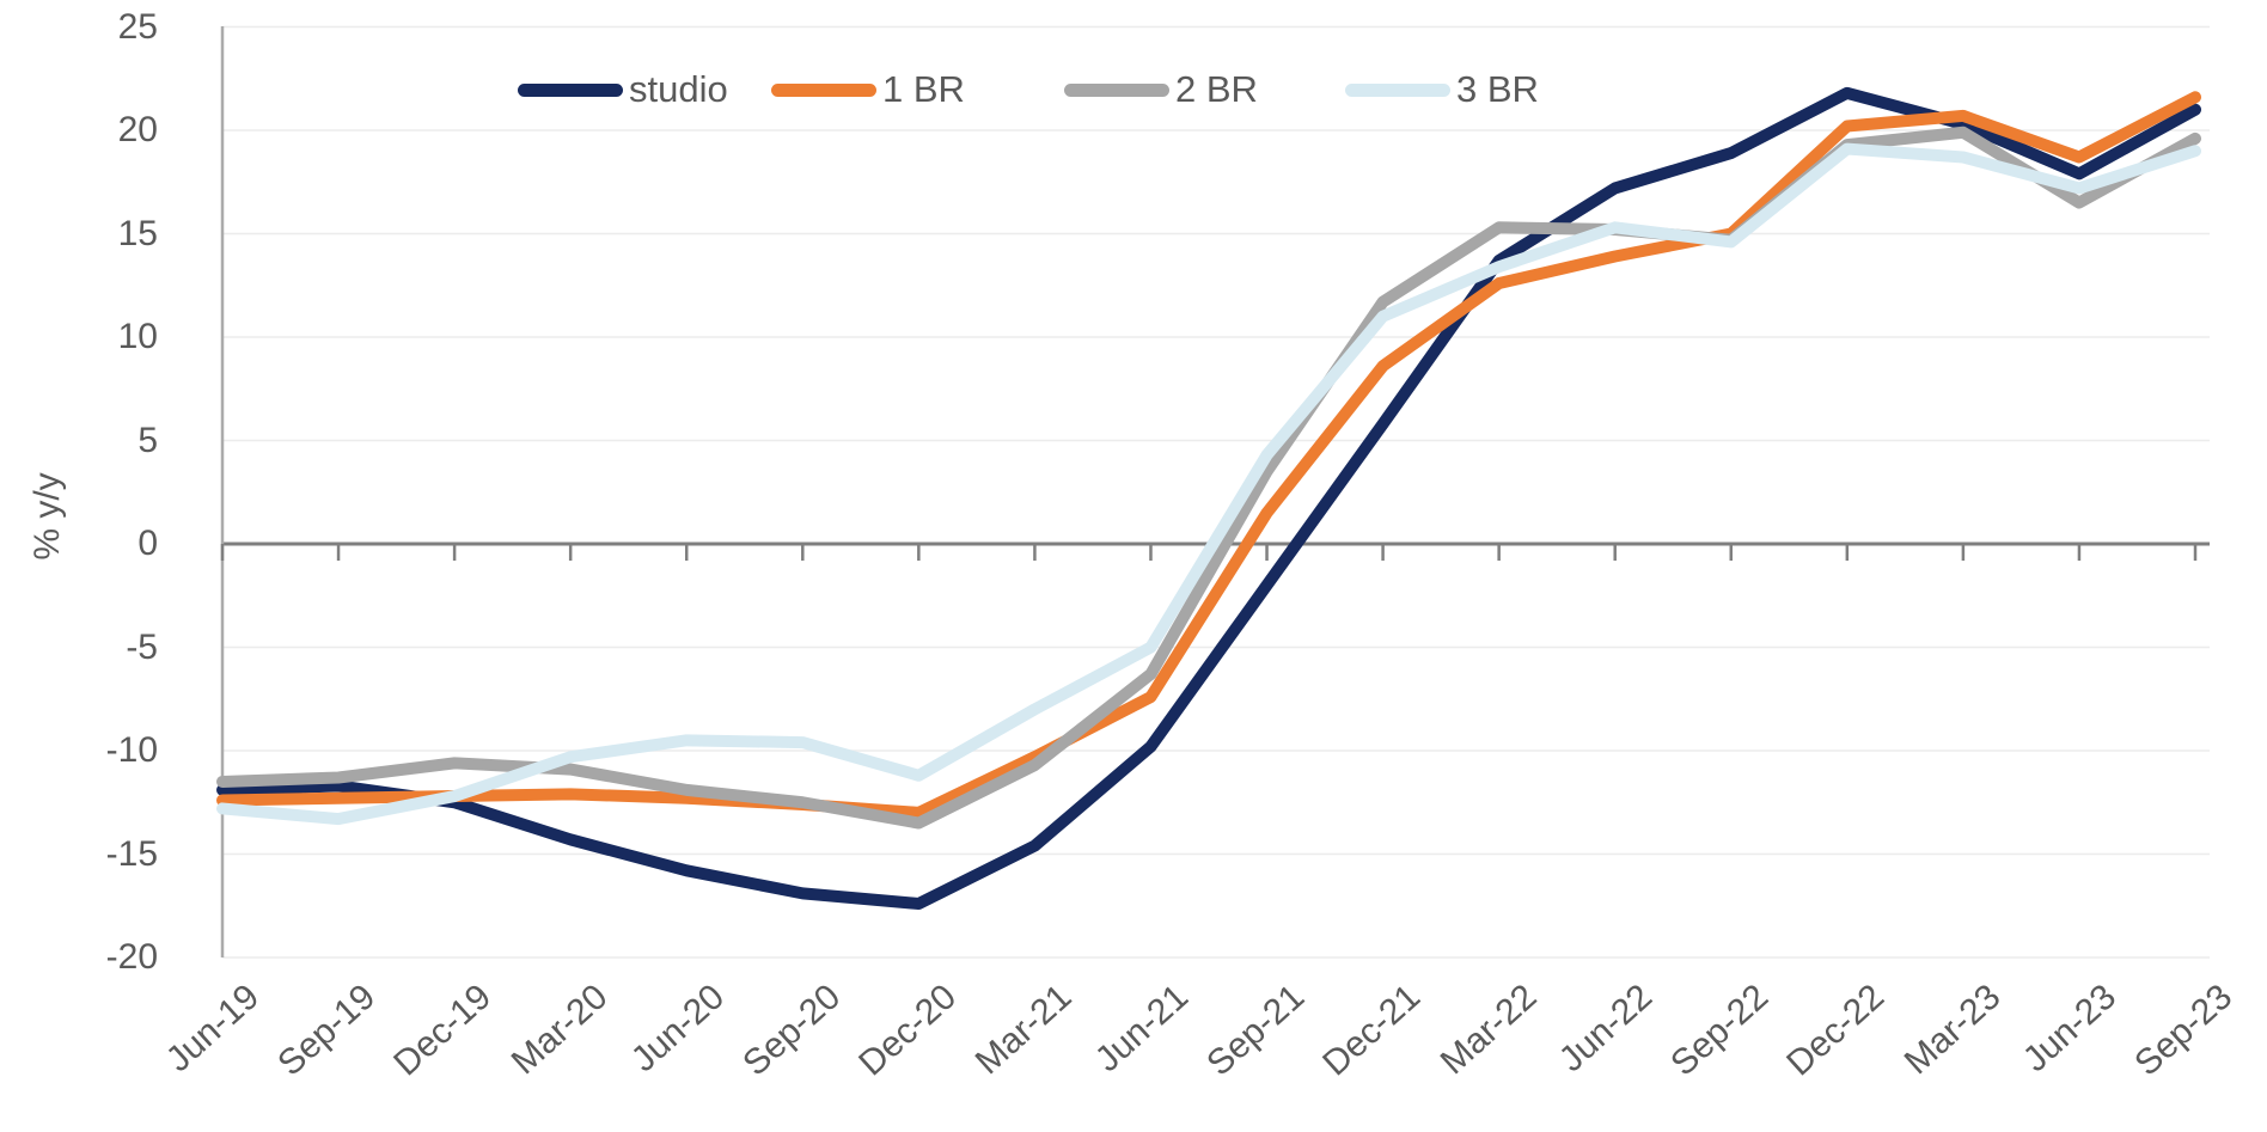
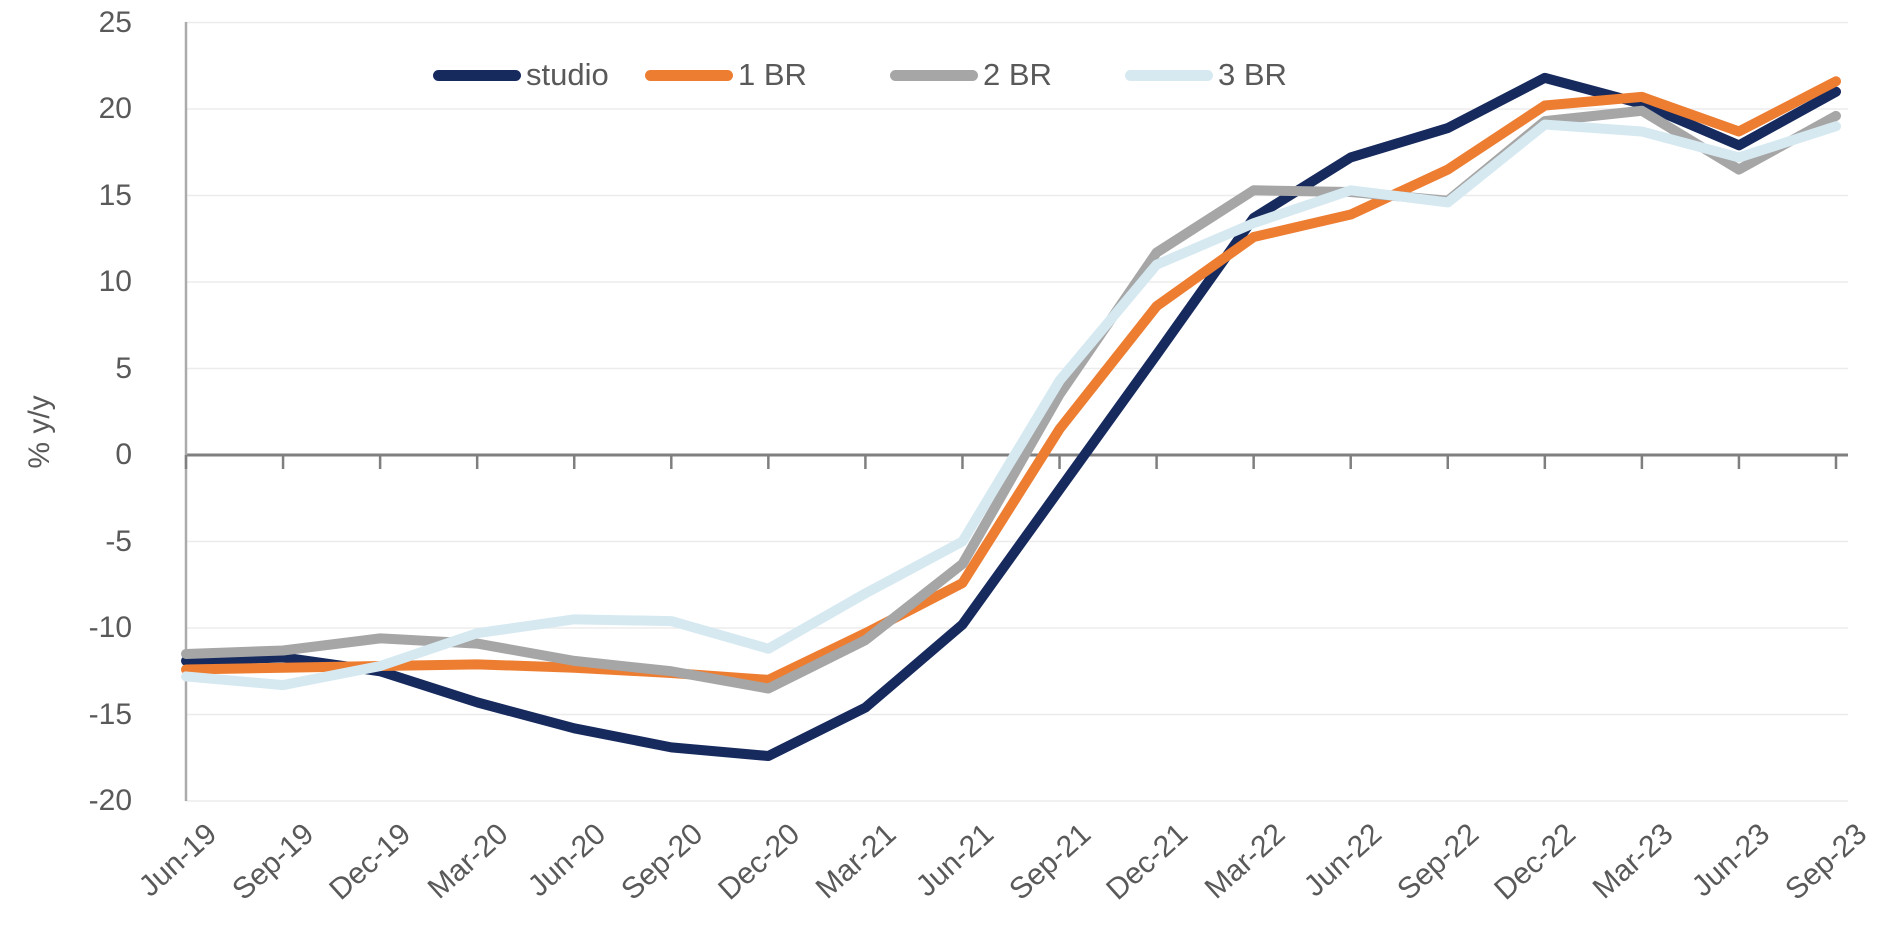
1 BR/Sep-22: 15.0 -> 16.5
